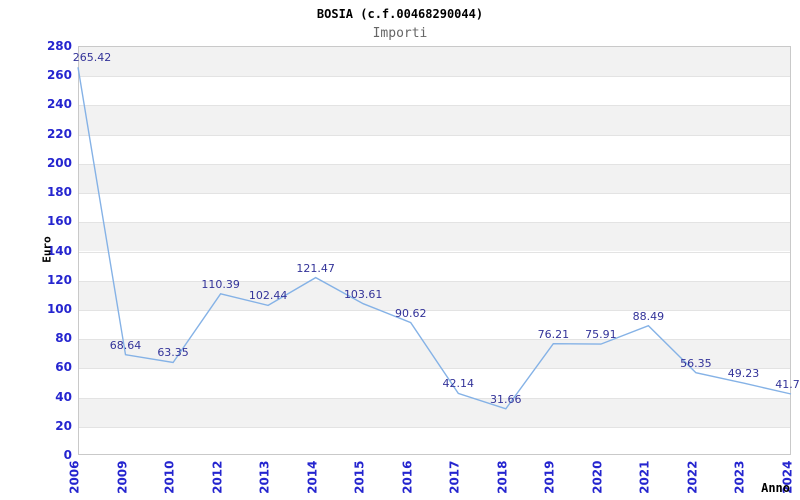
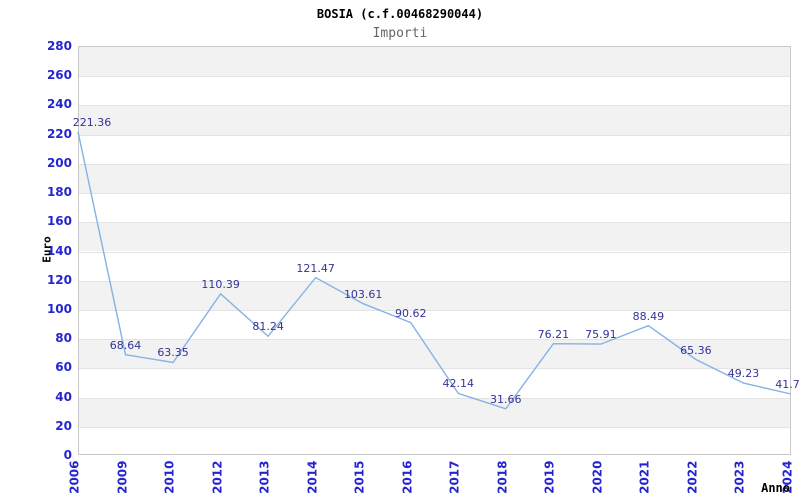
2006: 265.42 -> 221.36
2013: 102.44 -> 81.24
2022: 56.35 -> 65.36
